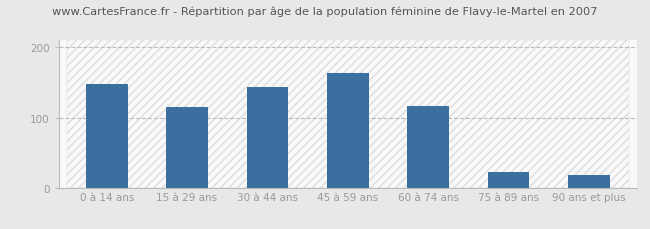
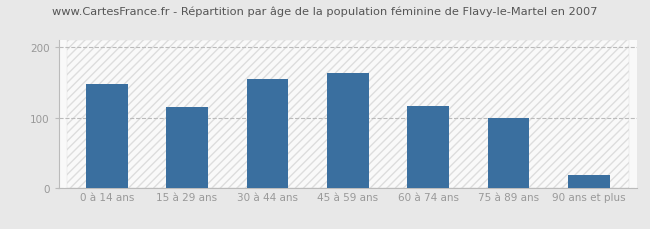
30 à 44 ans: 144 -> 155
75 à 89 ans: 22 -> 100
